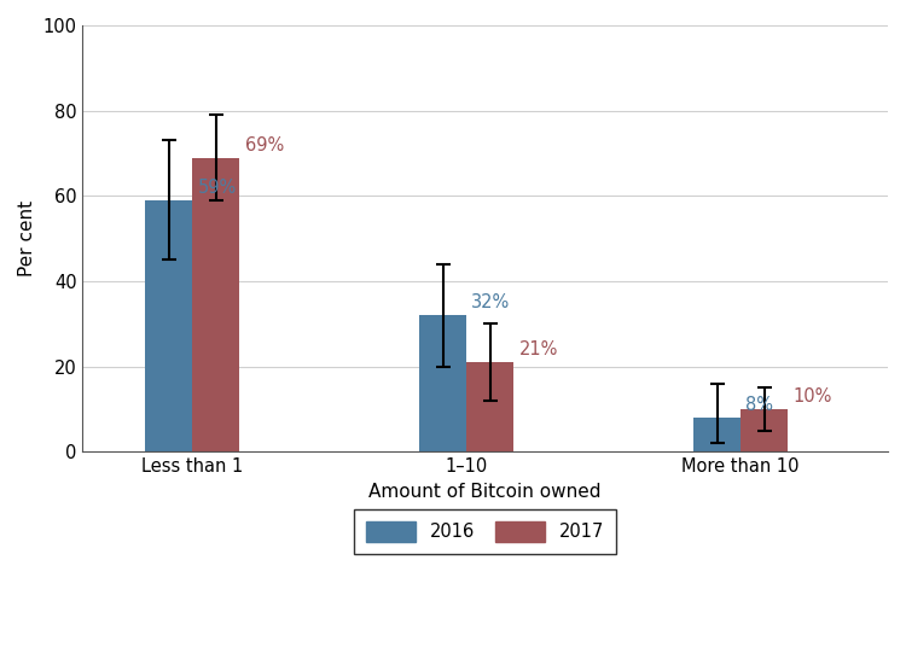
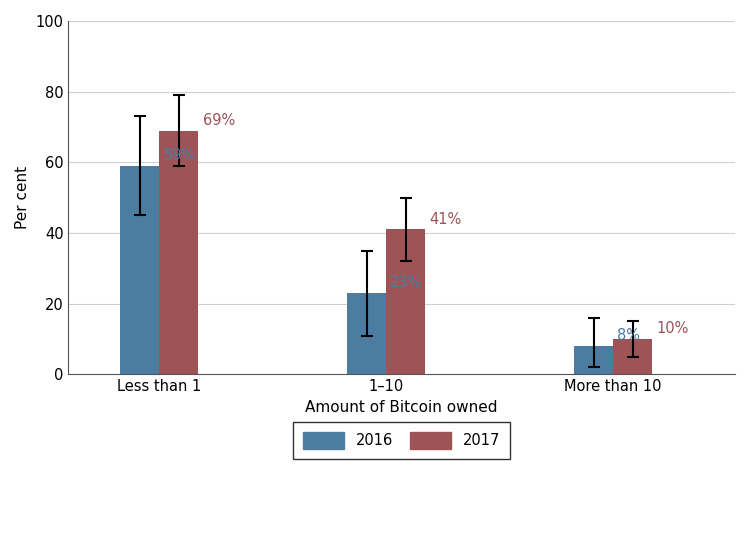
2016/1–10: 32% -> 23%
2017/1–10: 21% -> 41%
